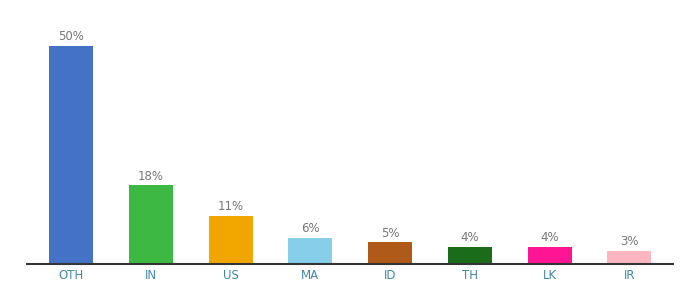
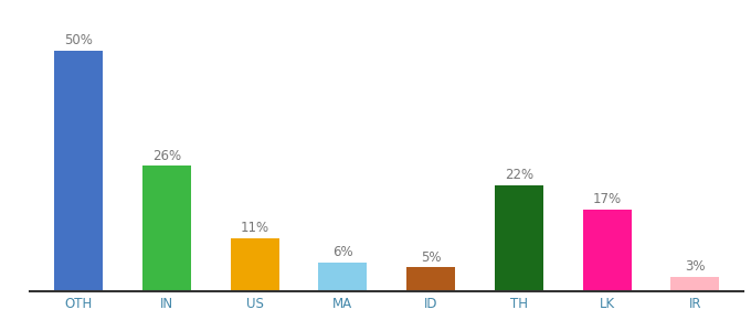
IN: 18% -> 26%
TH: 4% -> 22%
LK: 4% -> 17%
